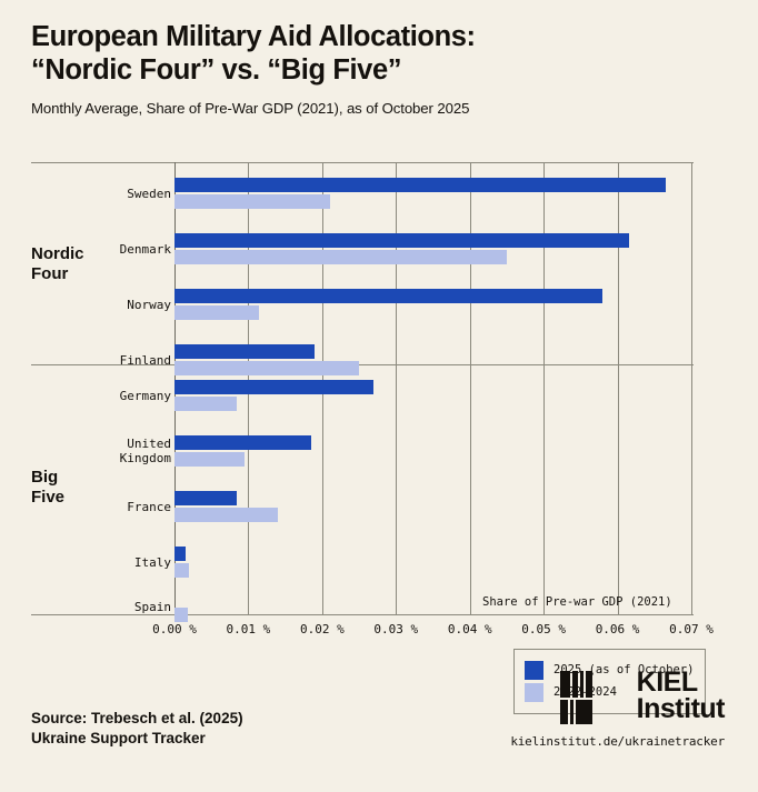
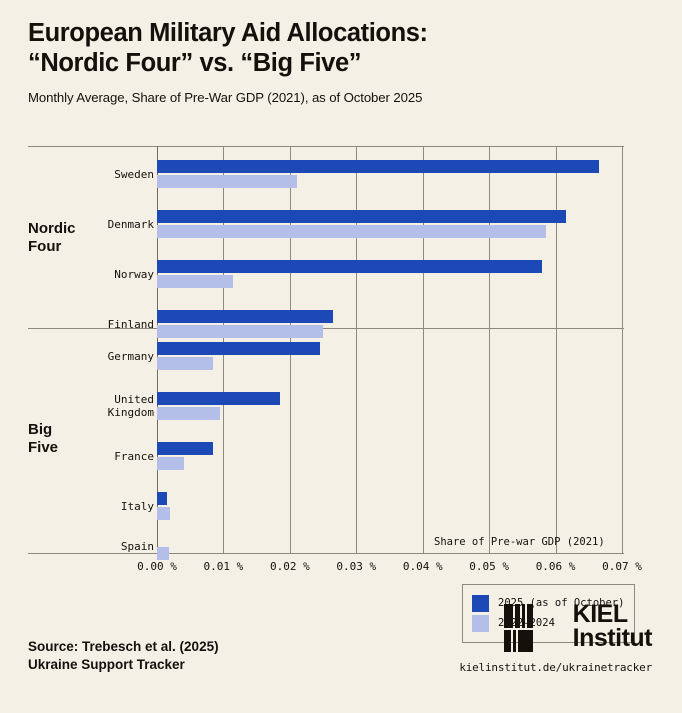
2022–2024/Denmark: 0.045% -> 0.059%
2025 (as of October)/Finland: 0.019% -> 0.026%
2025 (as of October)/Germany: 0.027% -> 0.025%
2022–2024/France: 0.014% -> 0.004%
